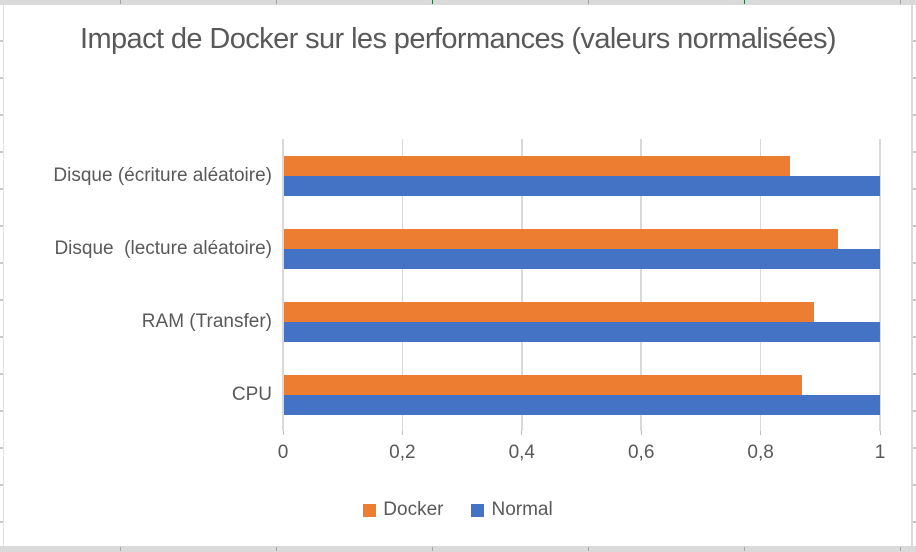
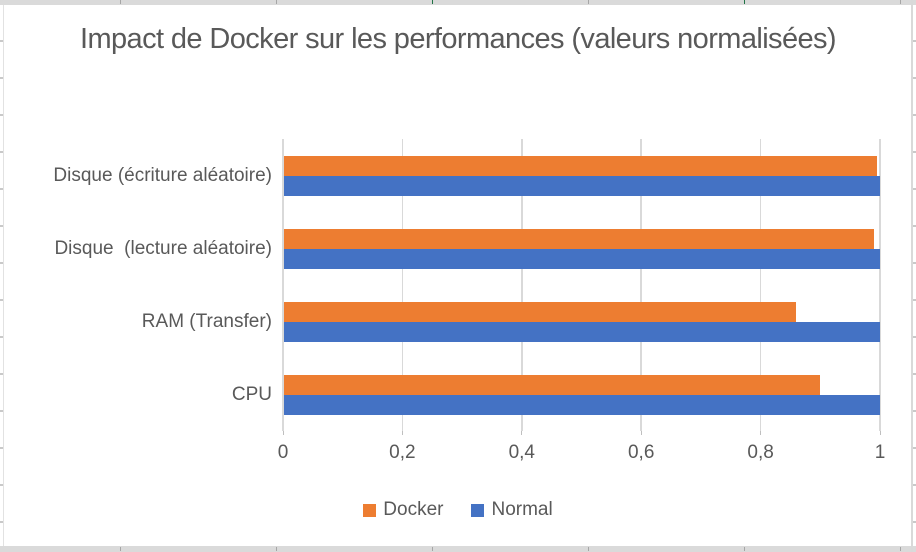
Docker/Disque (écriture aléatoire): 0,85 -> 0,99
Docker/Disque (lecture aléatoire): 0,93 -> 0,99
Docker/RAM (Transfer): 0,89 -> 0,86
Docker/CPU: 0,87 -> 0,90
